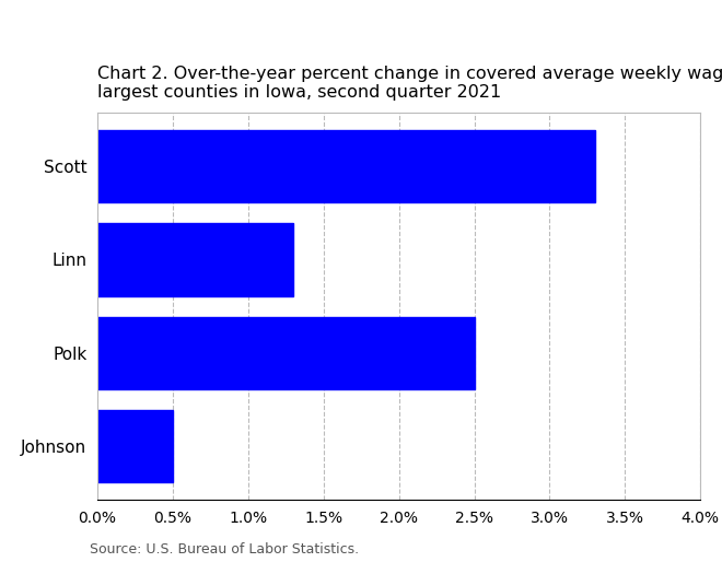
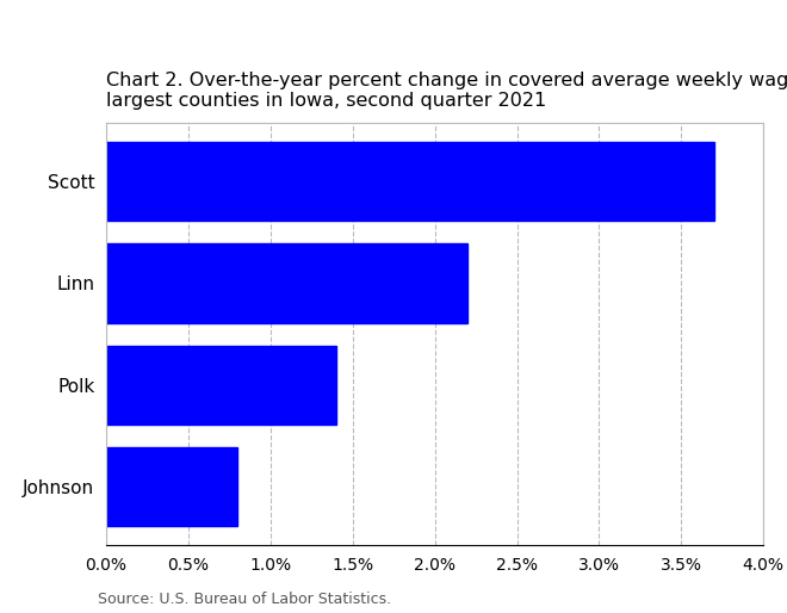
Scott: 3.3% -> 3.7%
Linn: 1.3% -> 2.2%
Polk: 2.5% -> 1.4%
Johnson: 0.5% -> 0.8%
